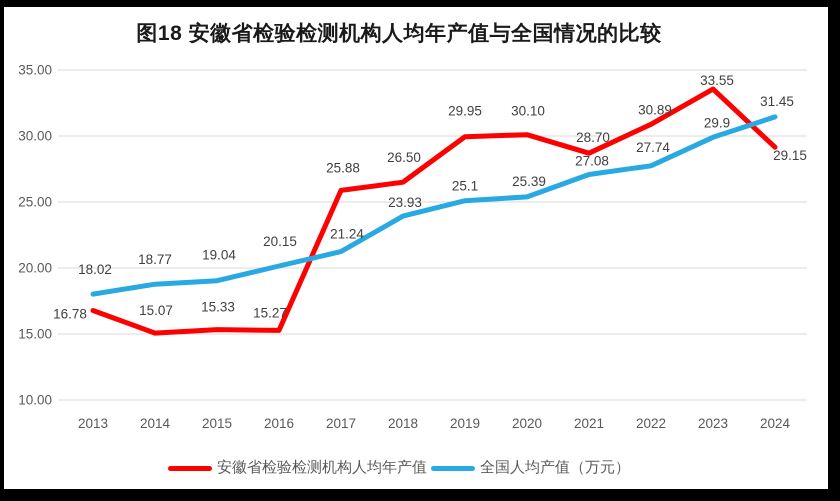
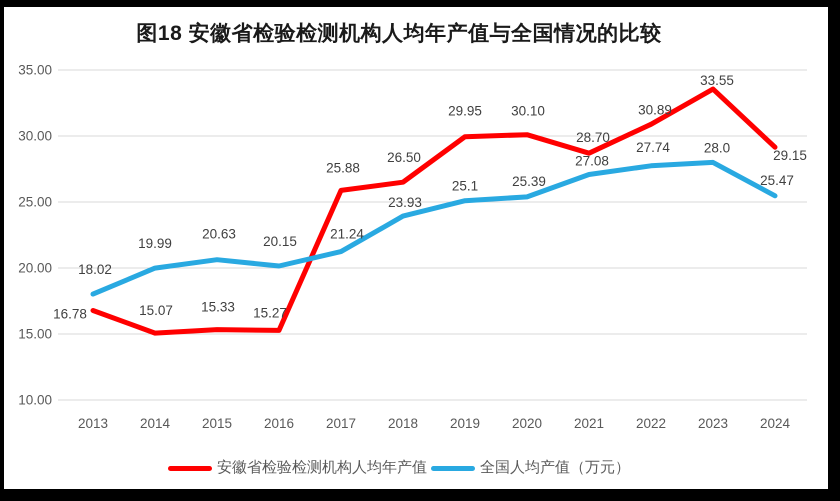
全国人均产值（万元）/2014: 18.77 -> 19.99
全国人均产值（万元）/2015: 19.04 -> 20.63
全国人均产值（万元）/2023: 29.9 -> 28.0
全国人均产值（万元）/2024: 31.45 -> 25.47
